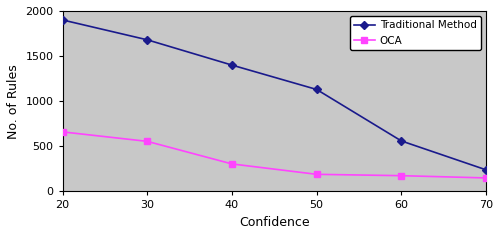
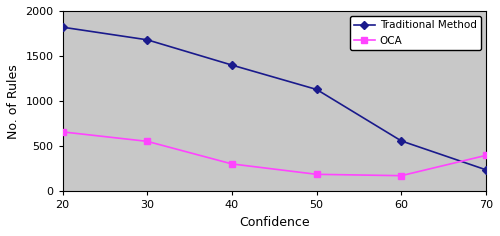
Traditional Method/20: 1900 -> 1820
OCA/70: 150 -> 400
